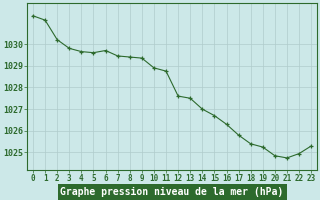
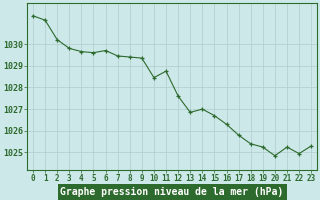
10: 1028.90 -> 1028.45
13: 1027.50 -> 1026.85
21: 1024.75 -> 1025.25
